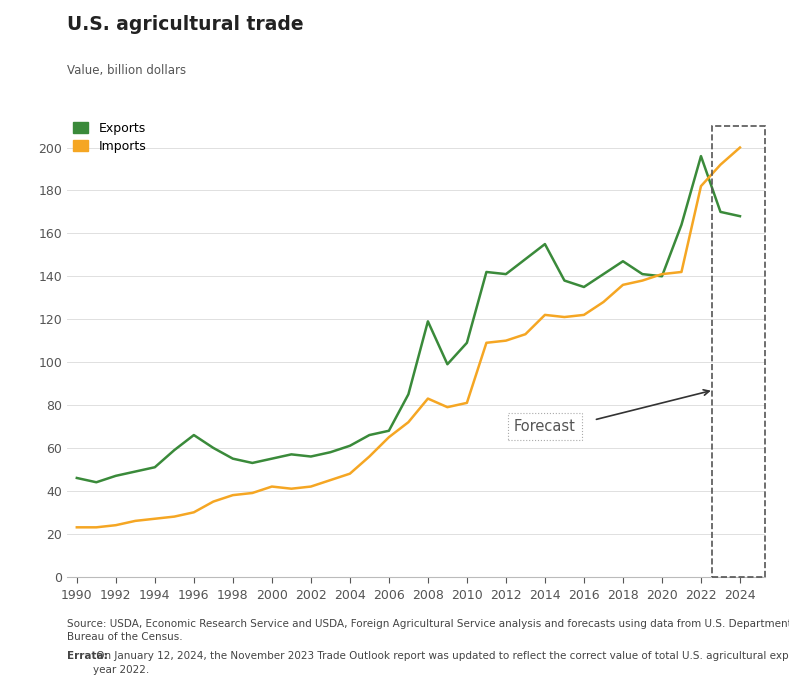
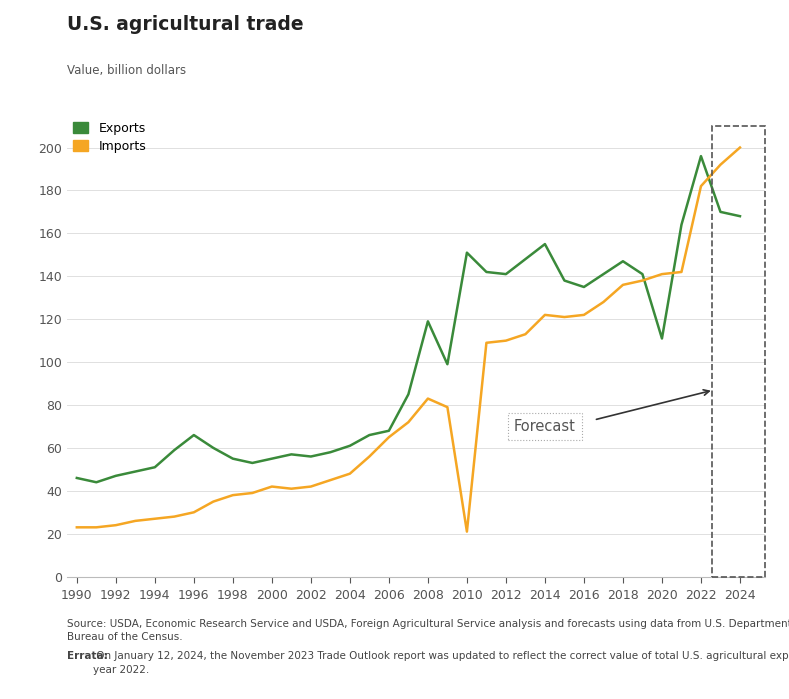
Exports/2010: 109 -> 151
Imports/2010: 81 -> 21
Exports/2020: 140 -> 111
